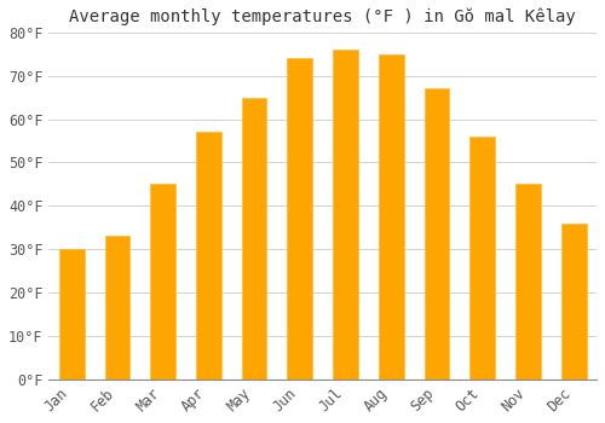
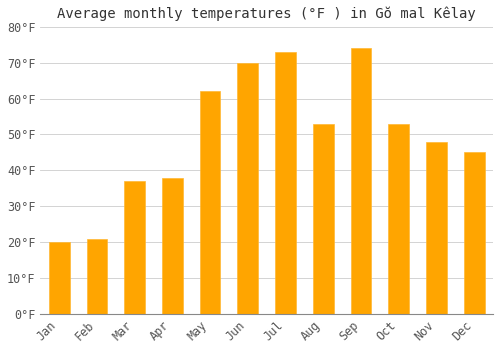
Jan: 30°F -> 20°F
Feb: 33°F -> 21°F
Mar: 45°F -> 37°F
Apr: 57°F -> 38°F
May: 65°F -> 62°F
Jun: 74°F -> 70°F
Jul: 76°F -> 73°F
Aug: 75°F -> 53°F
Sep: 67°F -> 74°F
Oct: 56°F -> 53°F
Nov: 45°F -> 48°F
Dec: 36°F -> 45°F
